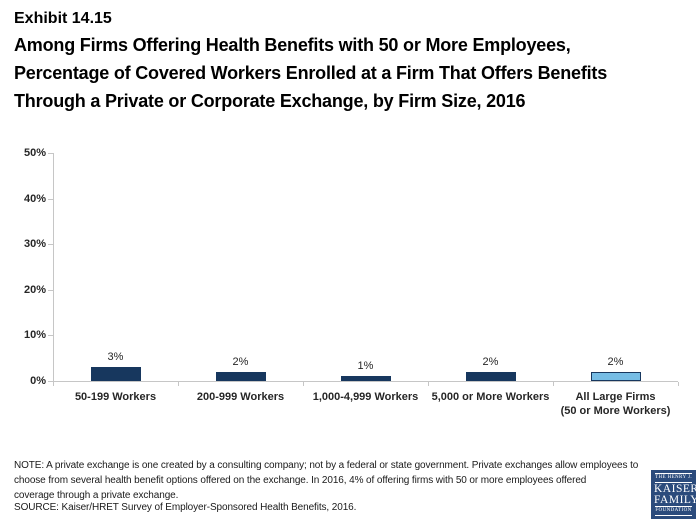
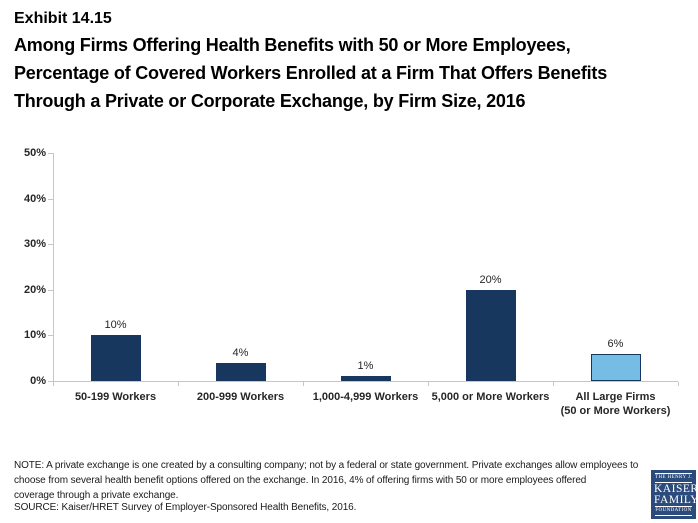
50-199 Workers: 3% -> 10%
200-999 Workers: 2% -> 4%
5,000 or More Workers: 2% -> 20%
All Large Firms (50 or More Workers): 2% -> 6%
